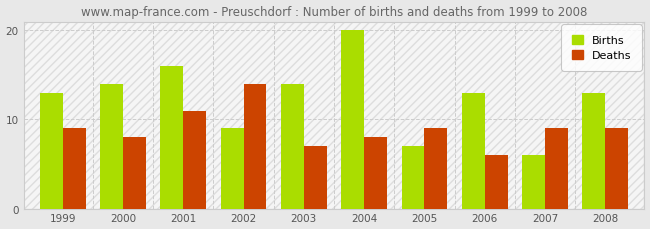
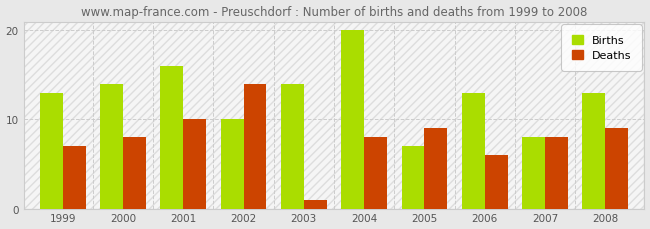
Deaths/1999: 9 -> 7
Deaths/2001: 11 -> 10
Births/2002: 9 -> 10
Deaths/2003: 7 -> 1
Births/2007: 6 -> 8
Deaths/2007: 9 -> 8
